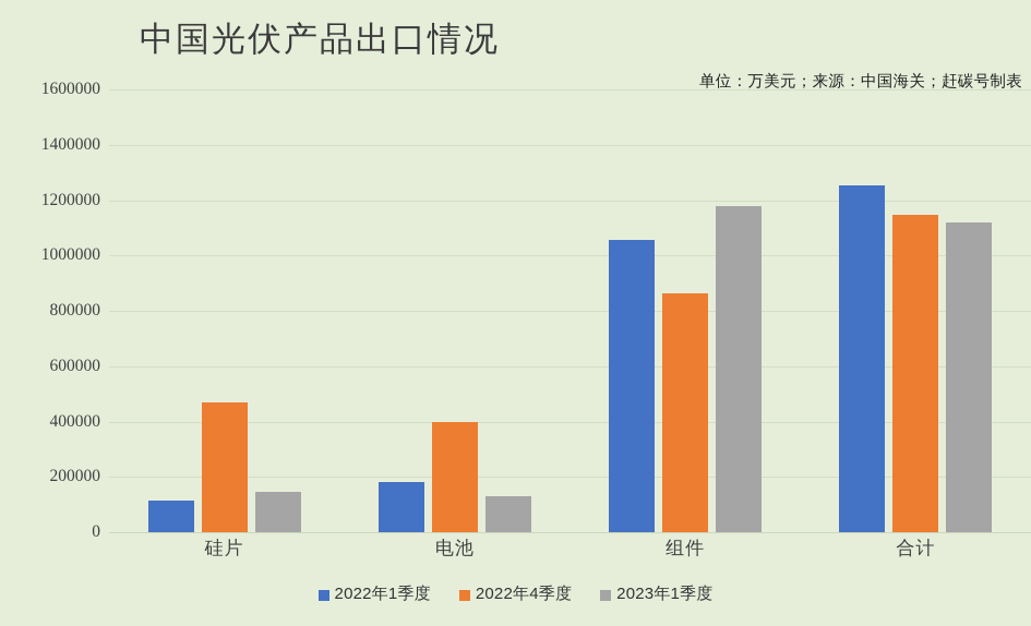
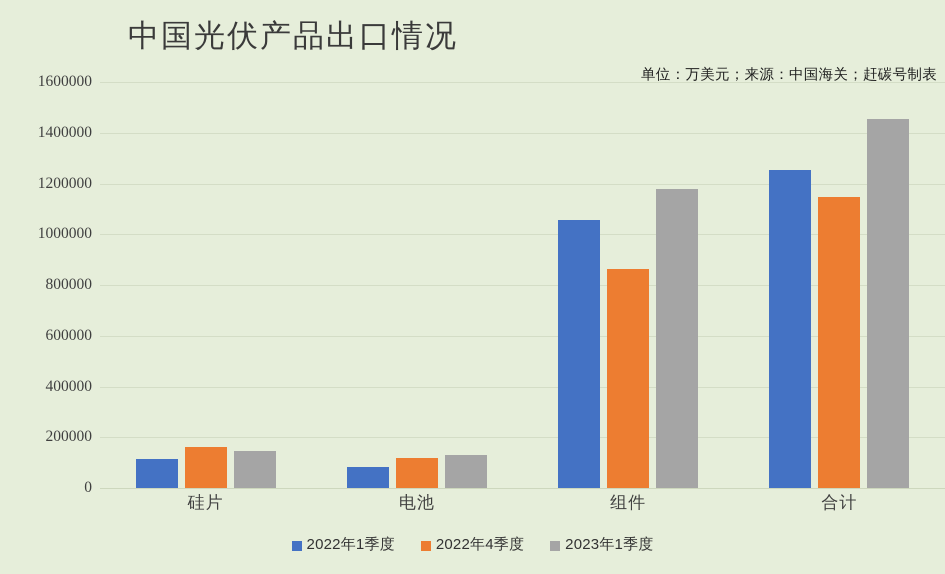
2022年4季度/硅片: 470000 -> 160000
2022年1季度/电池: 180000 -> 80000
2022年4季度/电池: 400000 -> 120000
2023年1季度/合计: 1120000 -> 1460000
